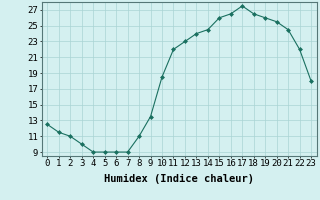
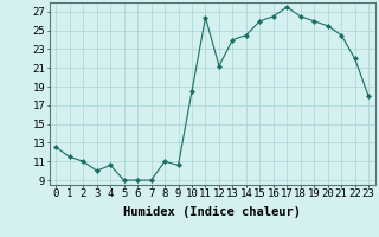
4: 9.0 -> 10.6
9: 13.5 -> 10.6
11: 22.0 -> 26.4
12: 23.0 -> 21.2
